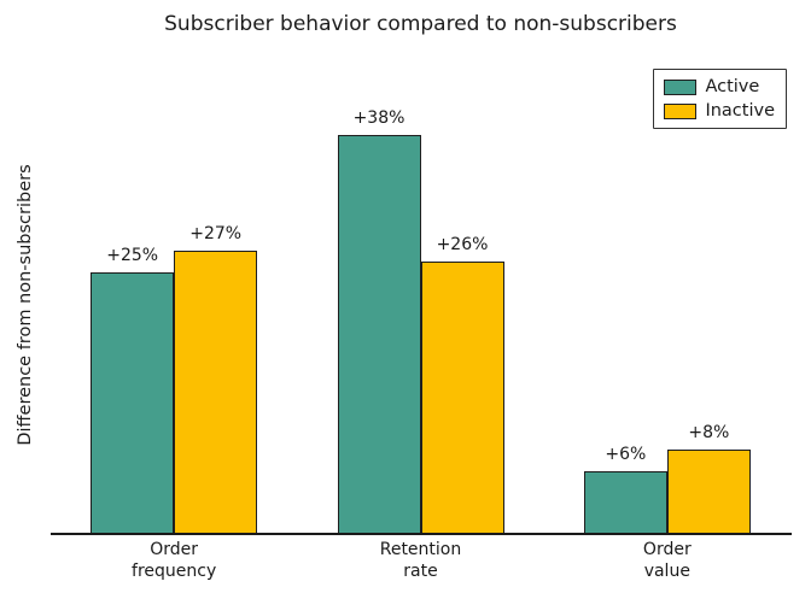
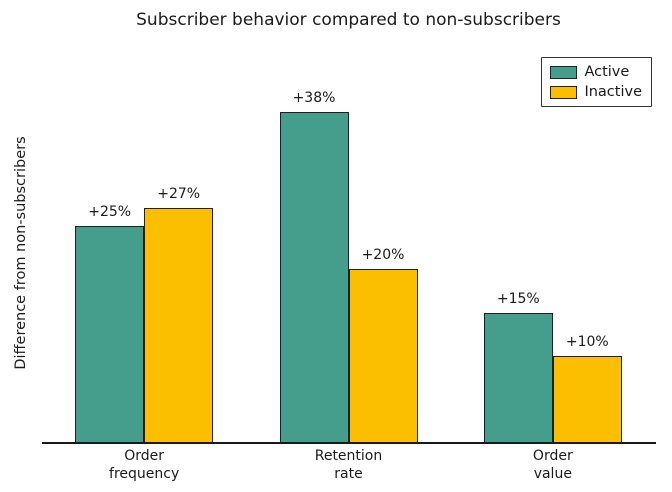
Inactive/Retention rate: +26% -> +20%
Active/Order value: +6% -> +15%
Inactive/Order value: +8% -> +10%
